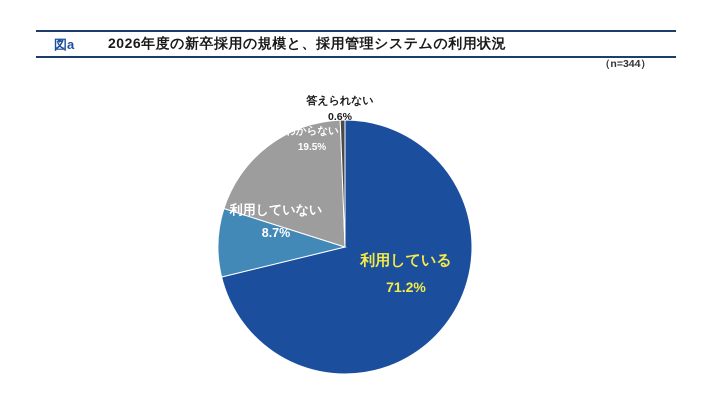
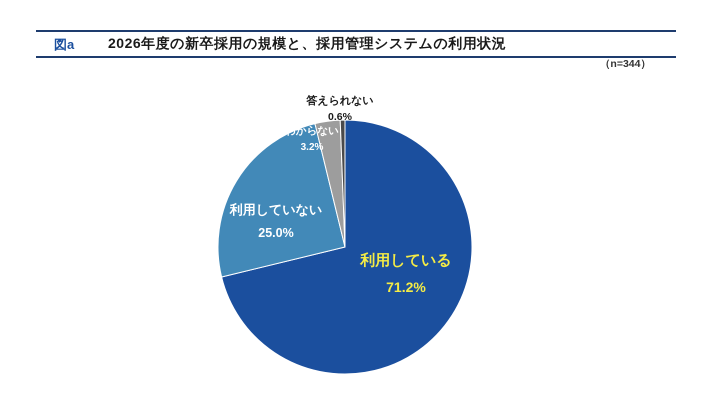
利用していない: 8.7% -> 25.0%
わからない: 19.5% -> 3.2%
